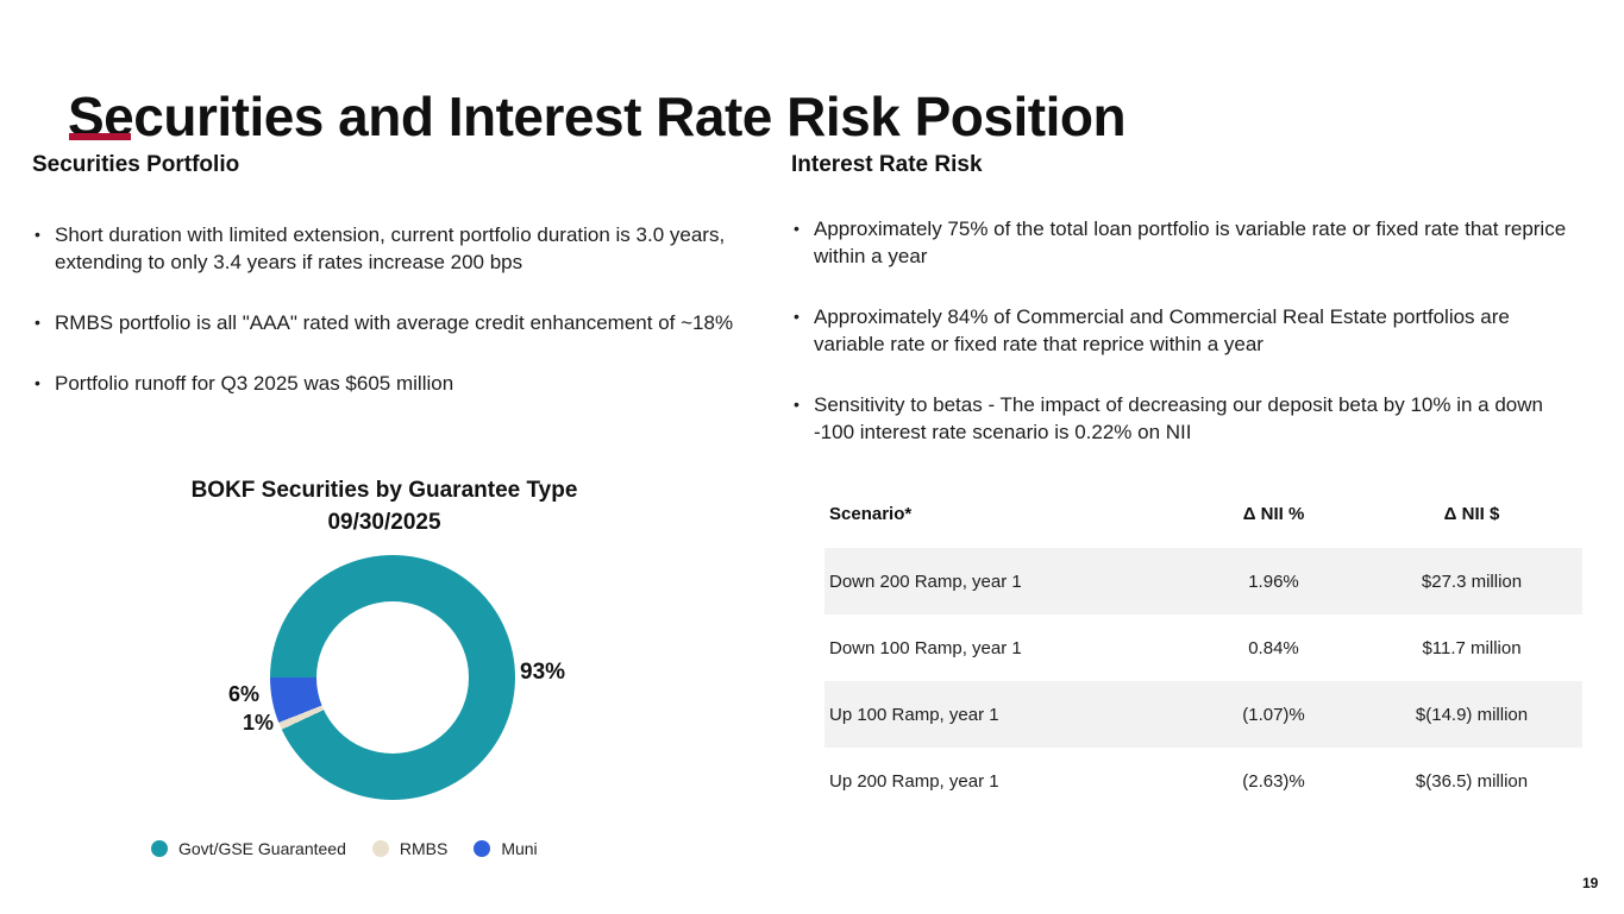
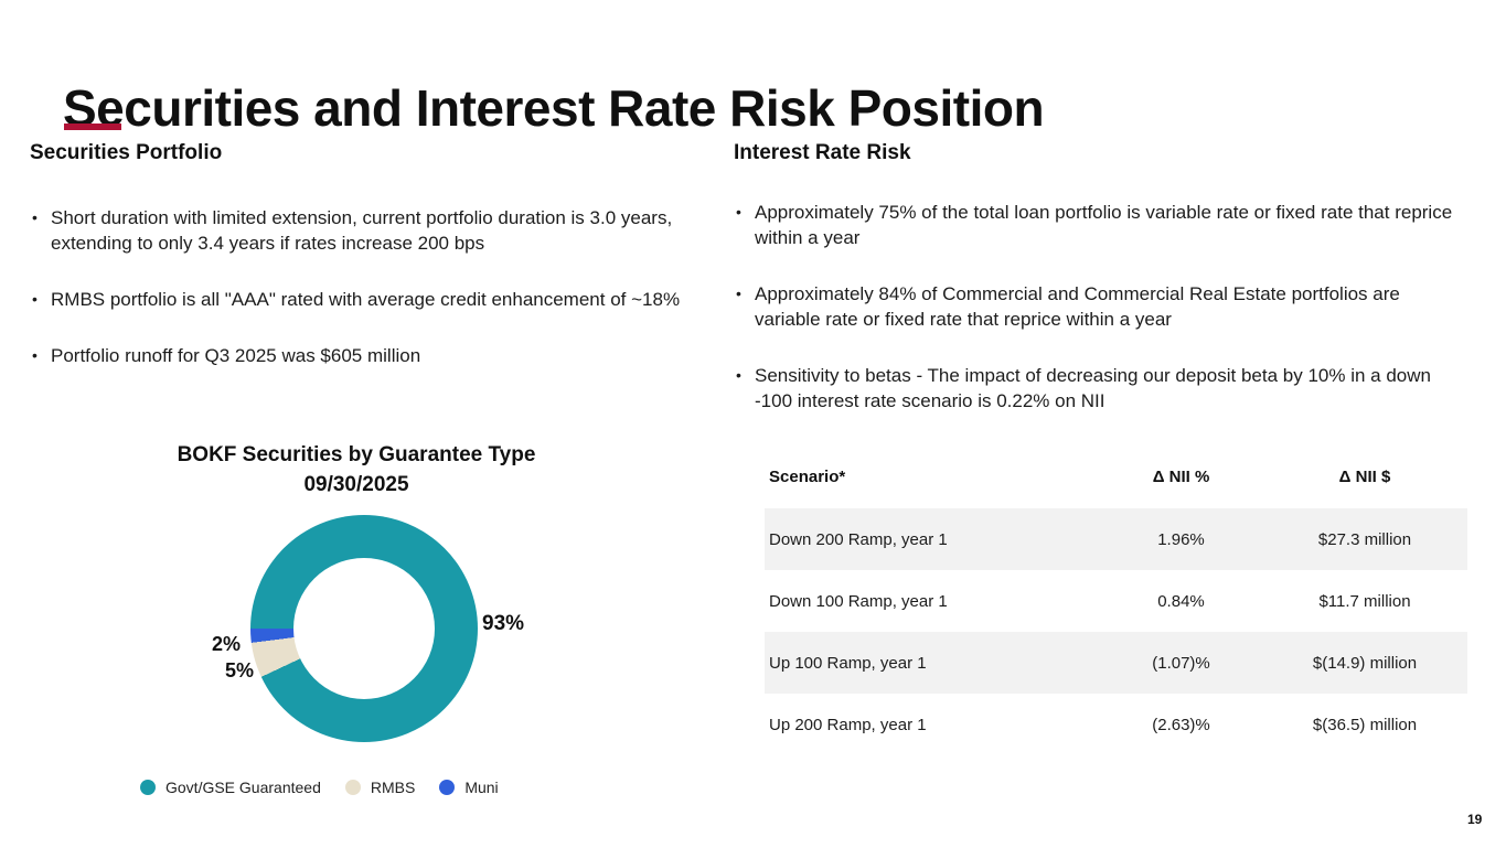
RMBS: 1% -> 5%
Muni: 6% -> 2%
